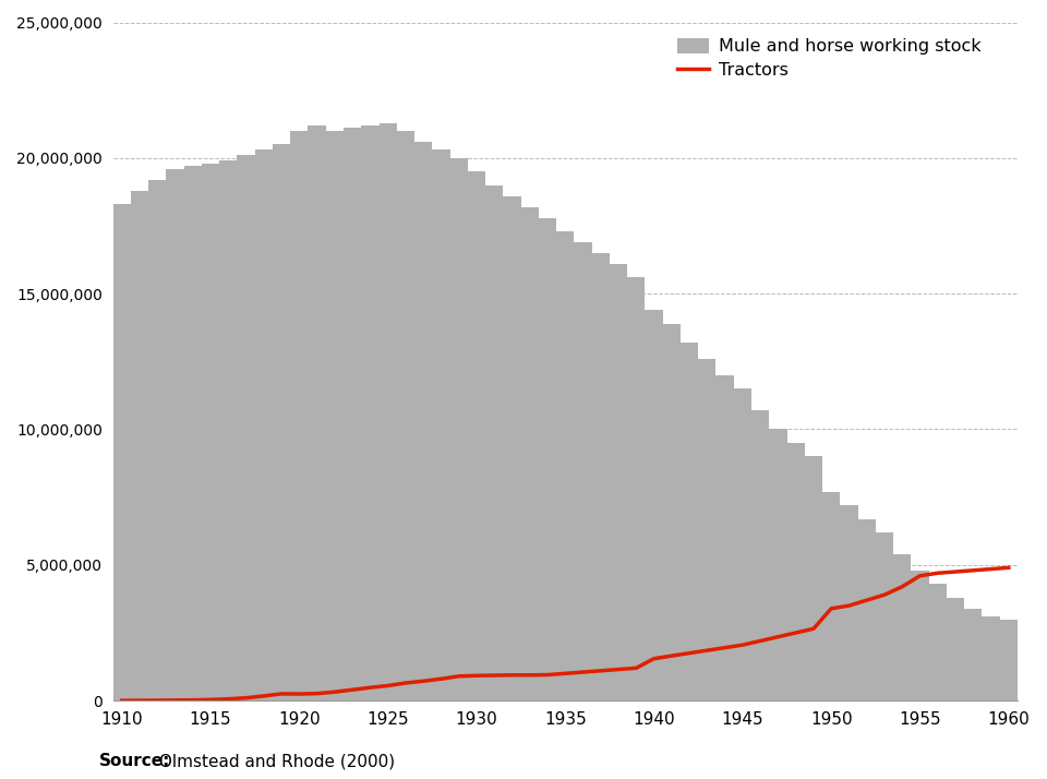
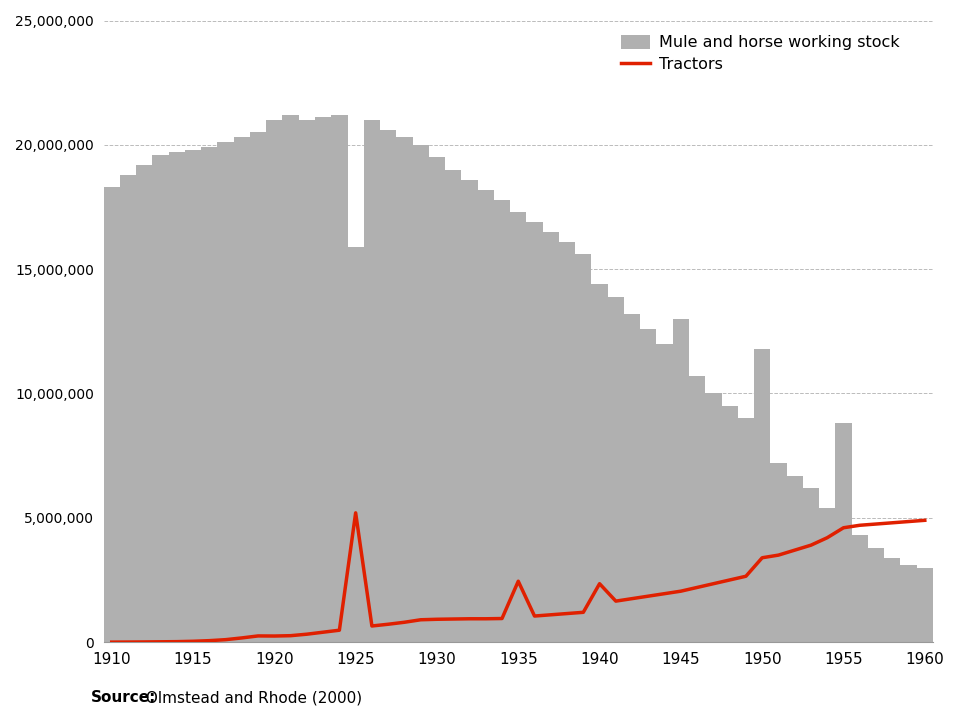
Mule and horse working stock/1925: 21,300,000 -> 15,900,000
Tractors/1925: 550,000 -> 5,200,000
Tractors/1935: 1,000,000 -> 2,450,000
Tractors/1940: 1,540,000 -> 2,350,000
Mule and horse working stock/1945: 11,500,000 -> 13,000,000
Mule and horse working stock/1950: 7,700,000 -> 11,800,000
Mule and horse working stock/1955: 4,800,000 -> 8,800,000
